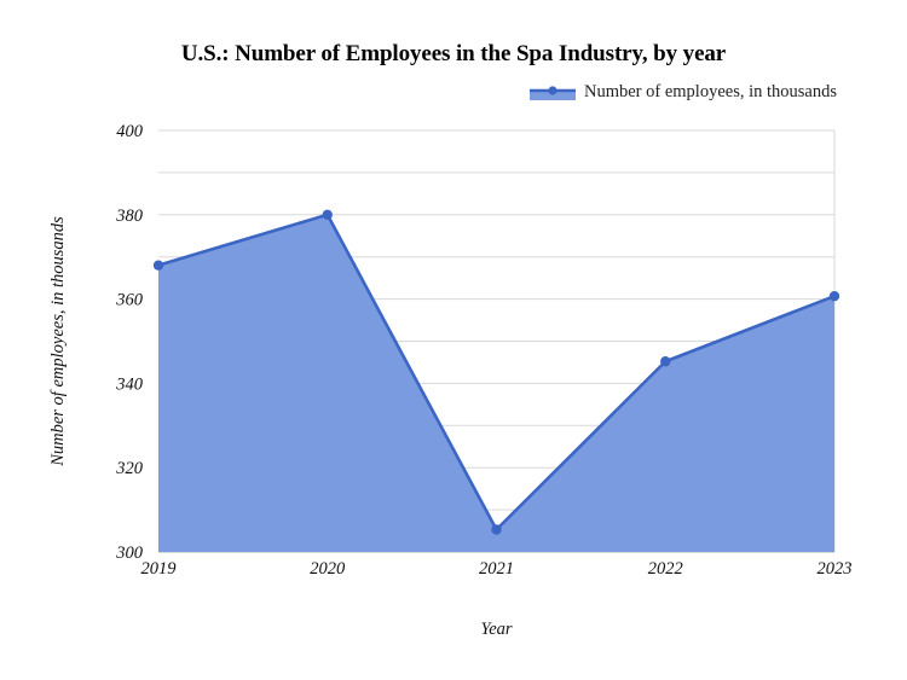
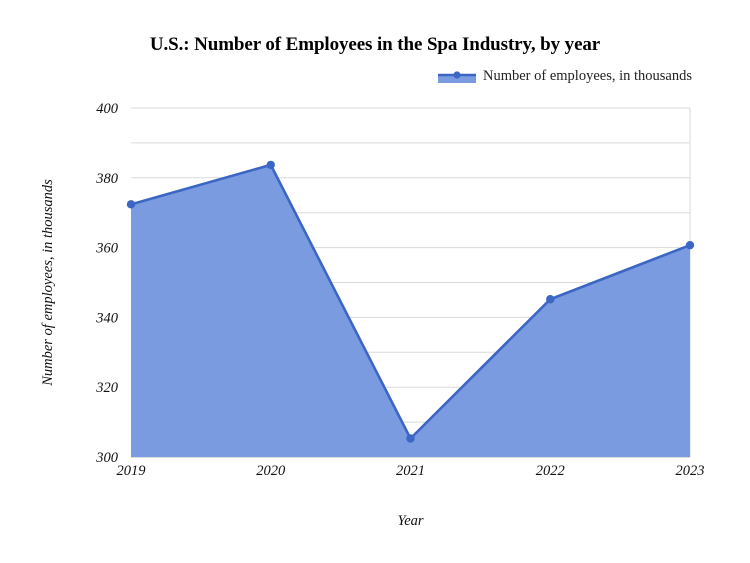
2019: 368 -> 372
2020: 380 -> 384
